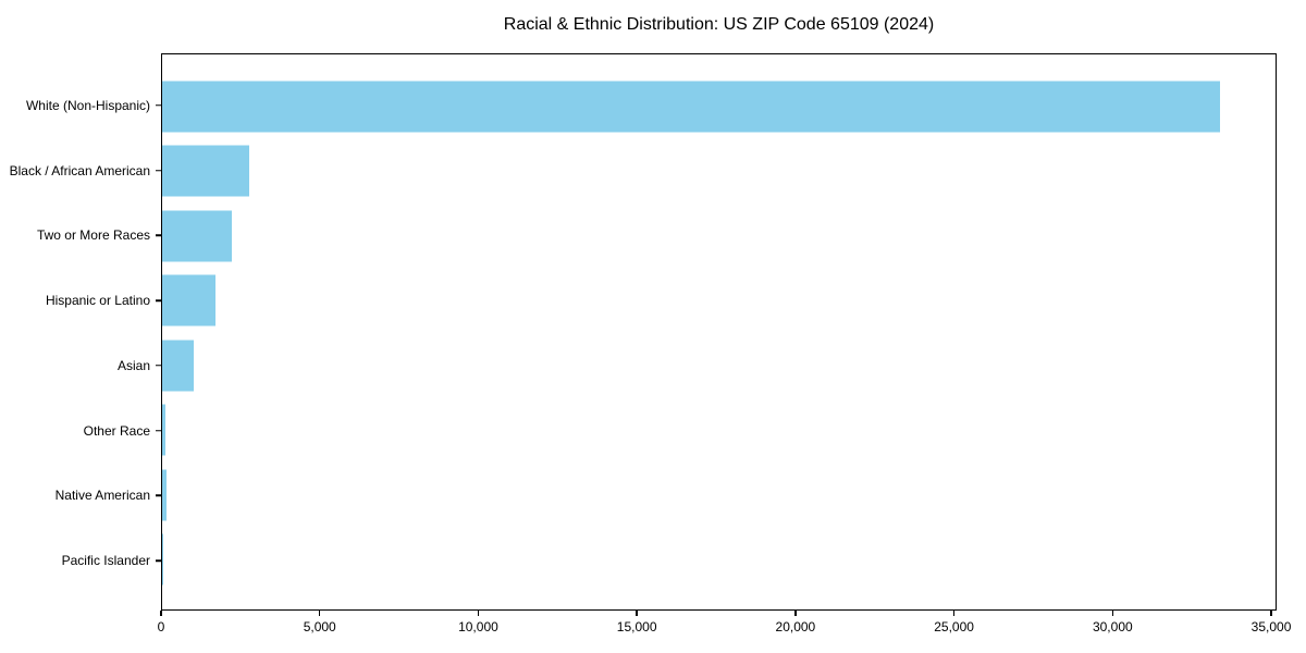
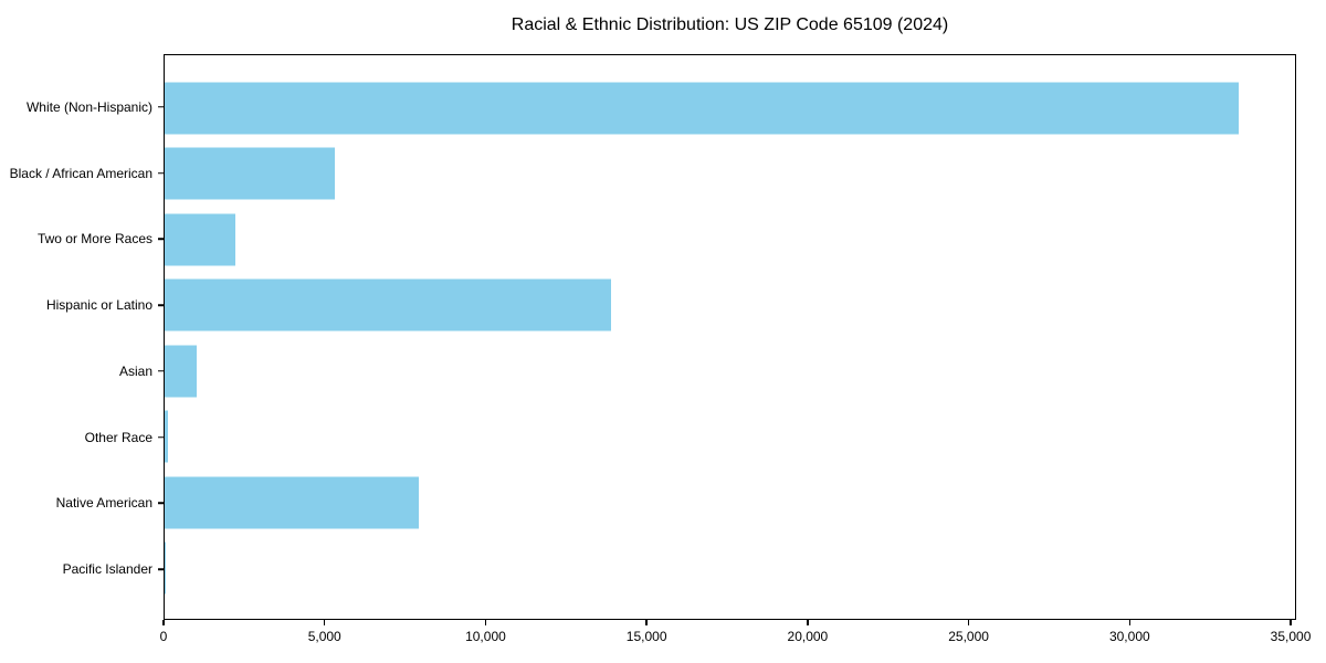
Black / African American: 2800 -> 5300
Hispanic or Latino: 1700 -> 13900
Native American: 100 -> 7900
